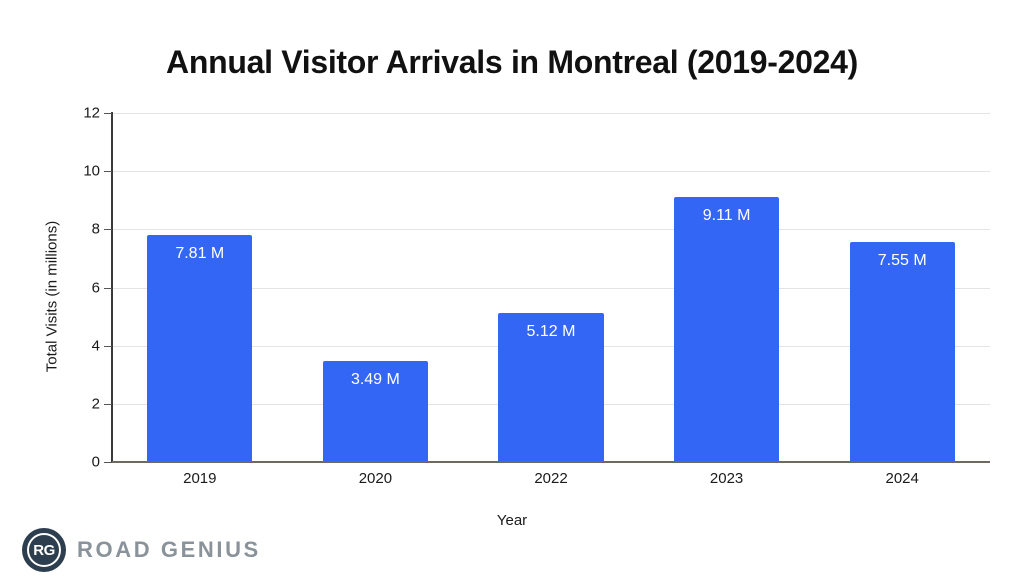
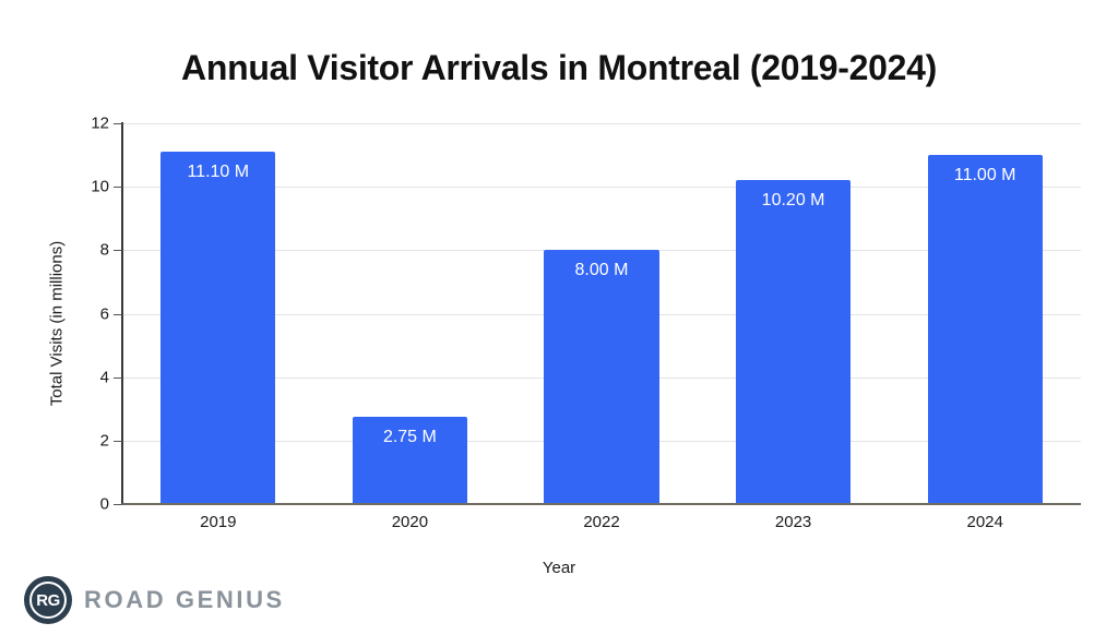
2019: 7.81 -> 11.10
2020: 3.49 -> 2.75
2022: 5.12 -> 8.00
2023: 9.11 -> 10.20
2024: 7.55 -> 11.00
